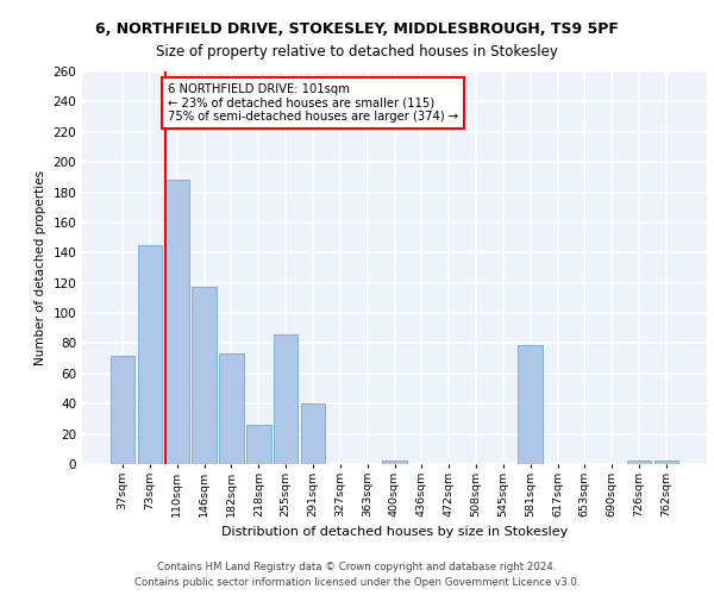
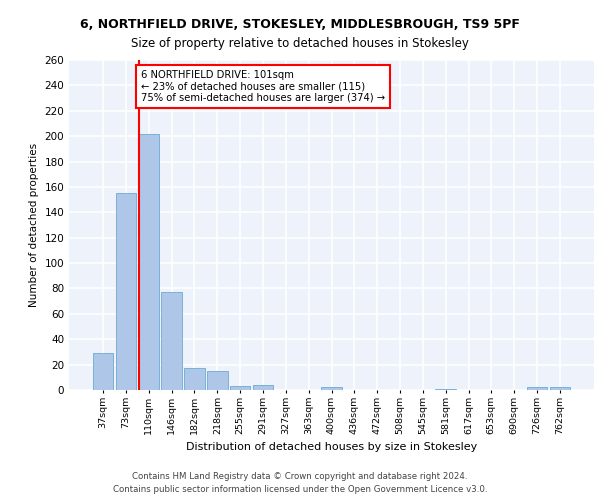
37sqm: 72 -> 29
73sqm: 145 -> 155
110sqm: 188 -> 202
146sqm: 117 -> 77
182sqm: 73 -> 17
218sqm: 26 -> 15
255sqm: 86 -> 3
291sqm: 40 -> 4
581sqm: 79 -> 1
